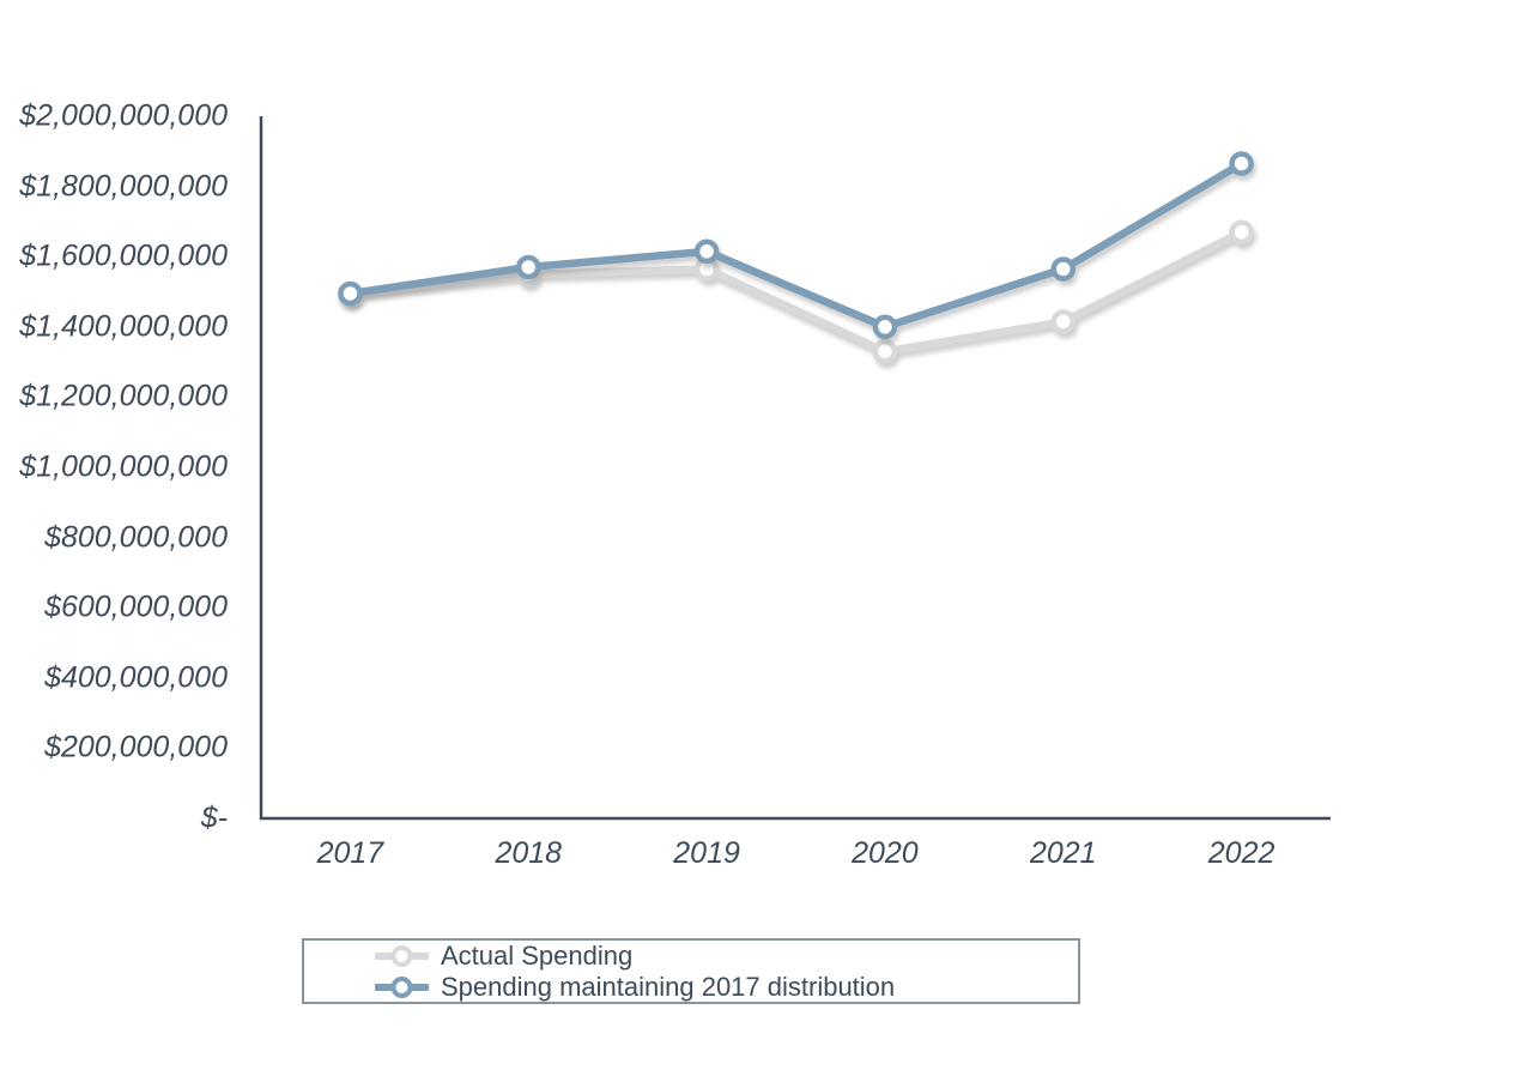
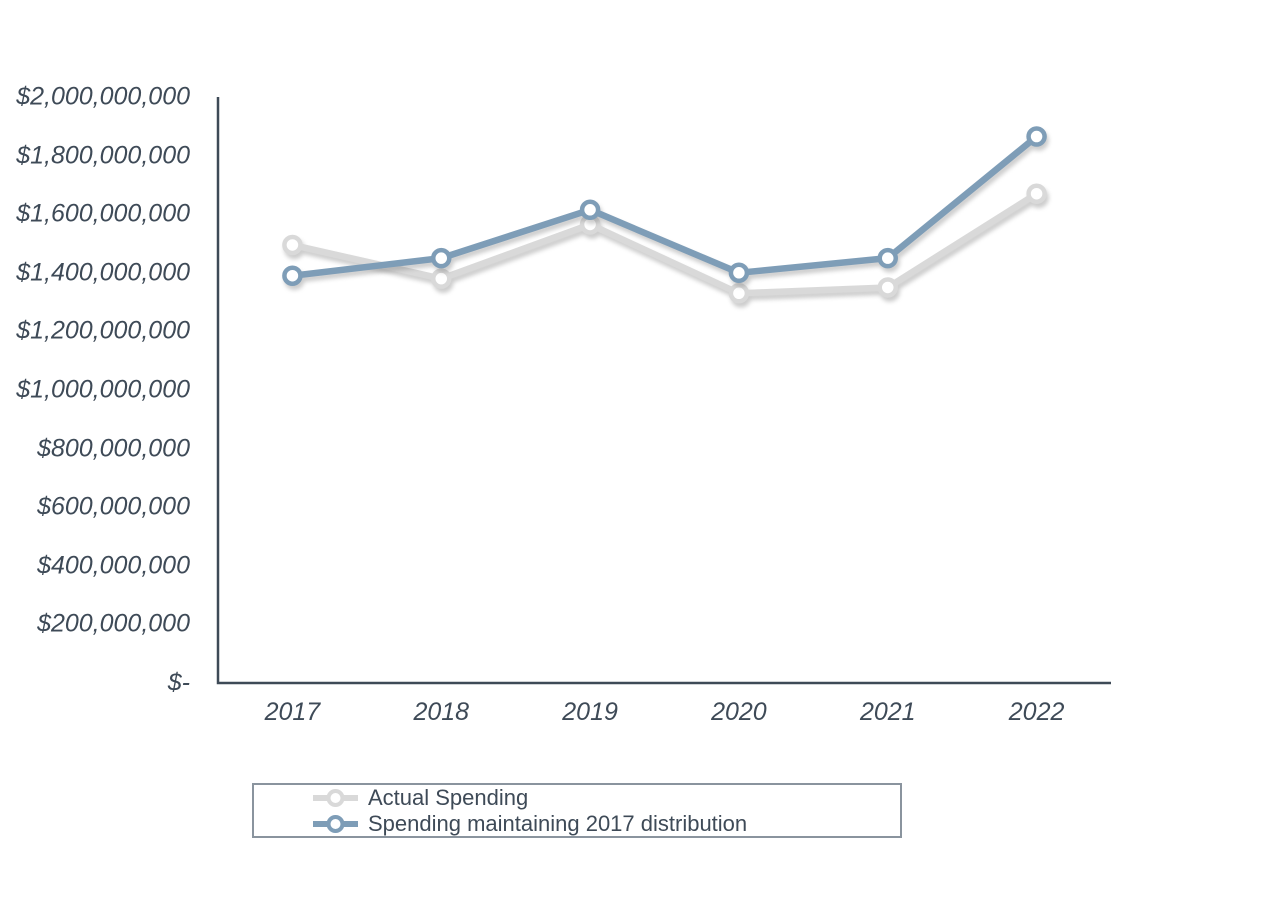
Spending maintaining 2017 distribution/2017: $1500000000 -> $1390000000
Actual Spending/2018: $1550000000 -> $1380000000
Spending maintaining 2017 distribution/2018: $1570000000 -> $1450000000
Actual Spending/2021: $1420000000 -> $1350000000
Spending maintaining 2017 distribution/2021: $1560000000 -> $1450000000
